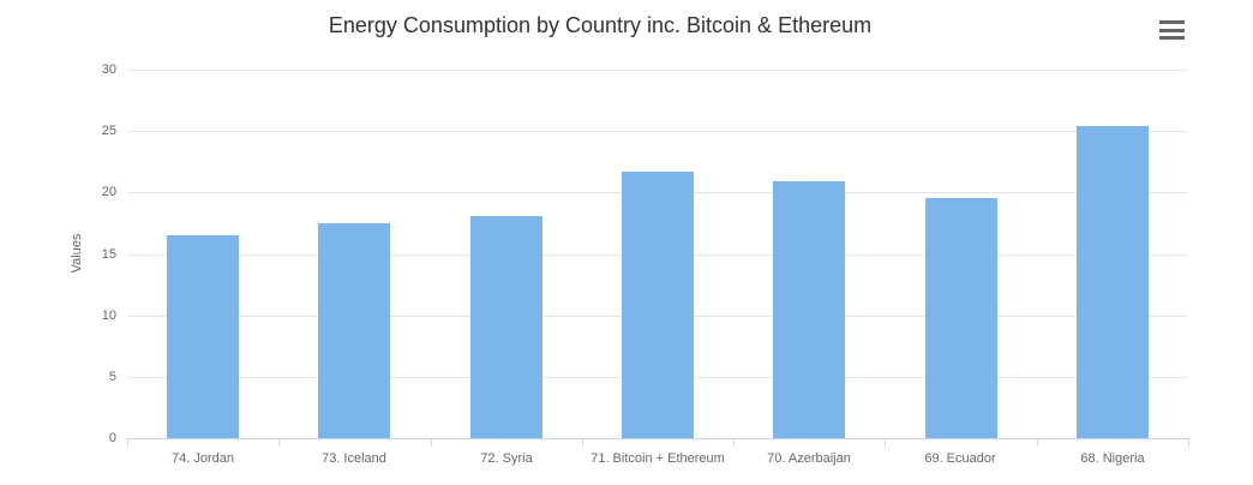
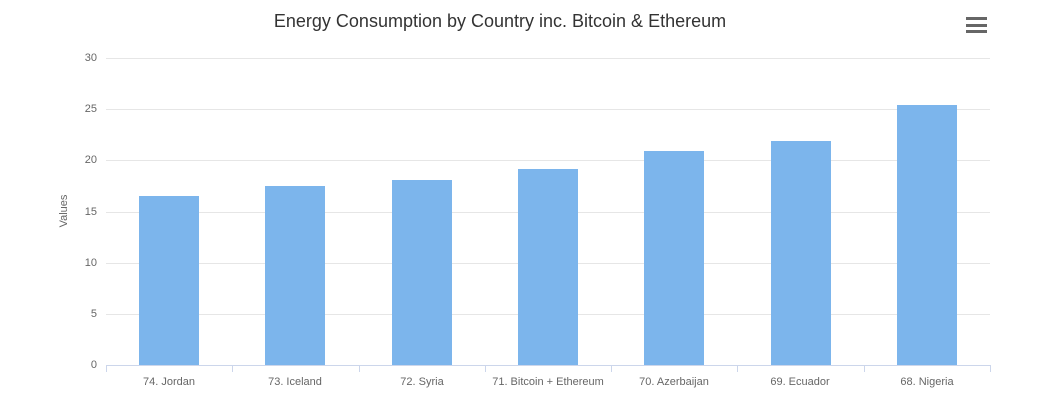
71. Bitcoin + Ethereum: 21.7 -> 19.2
69. Ecuador: 19.5 -> 21.9
